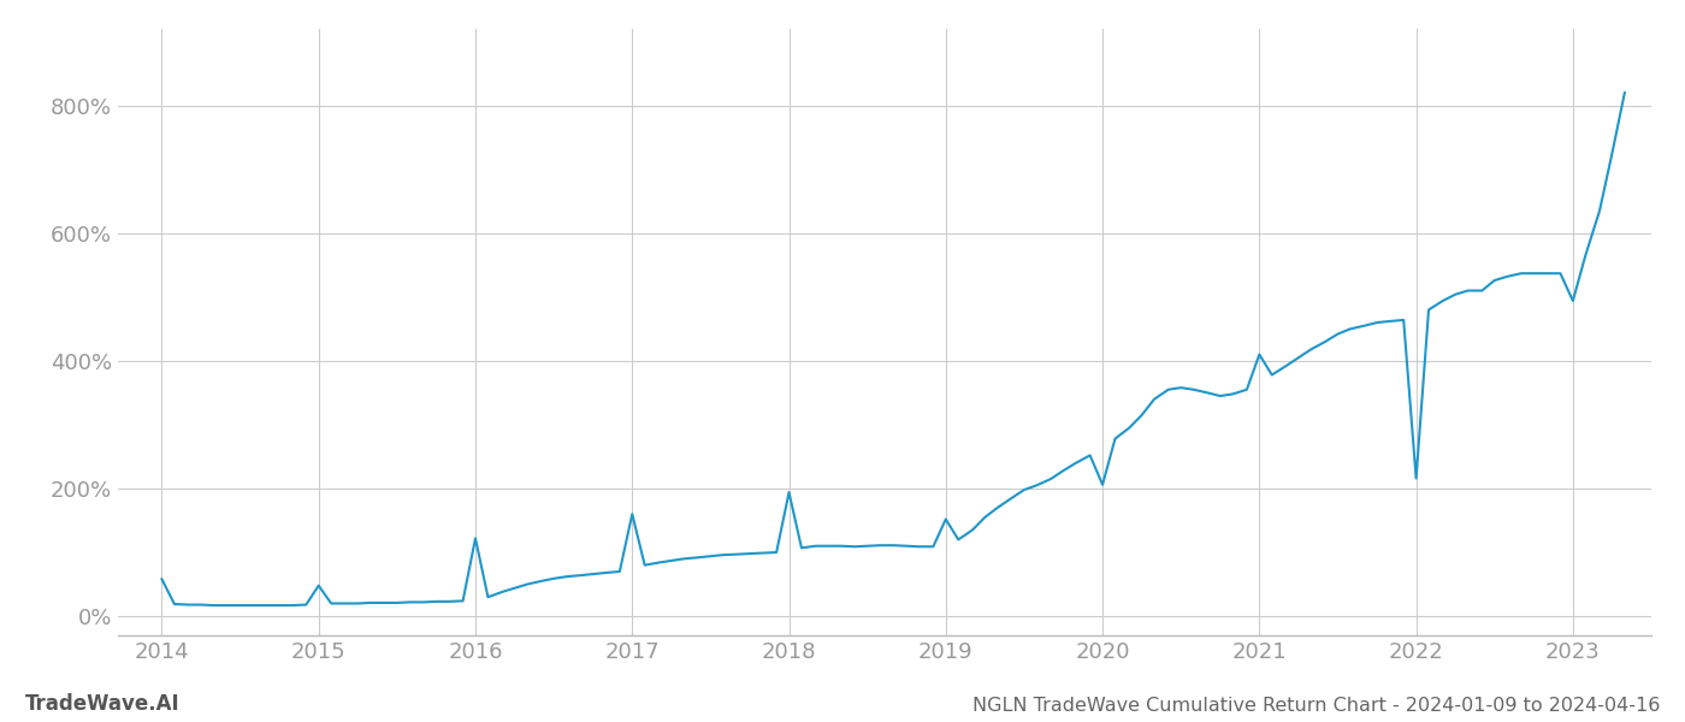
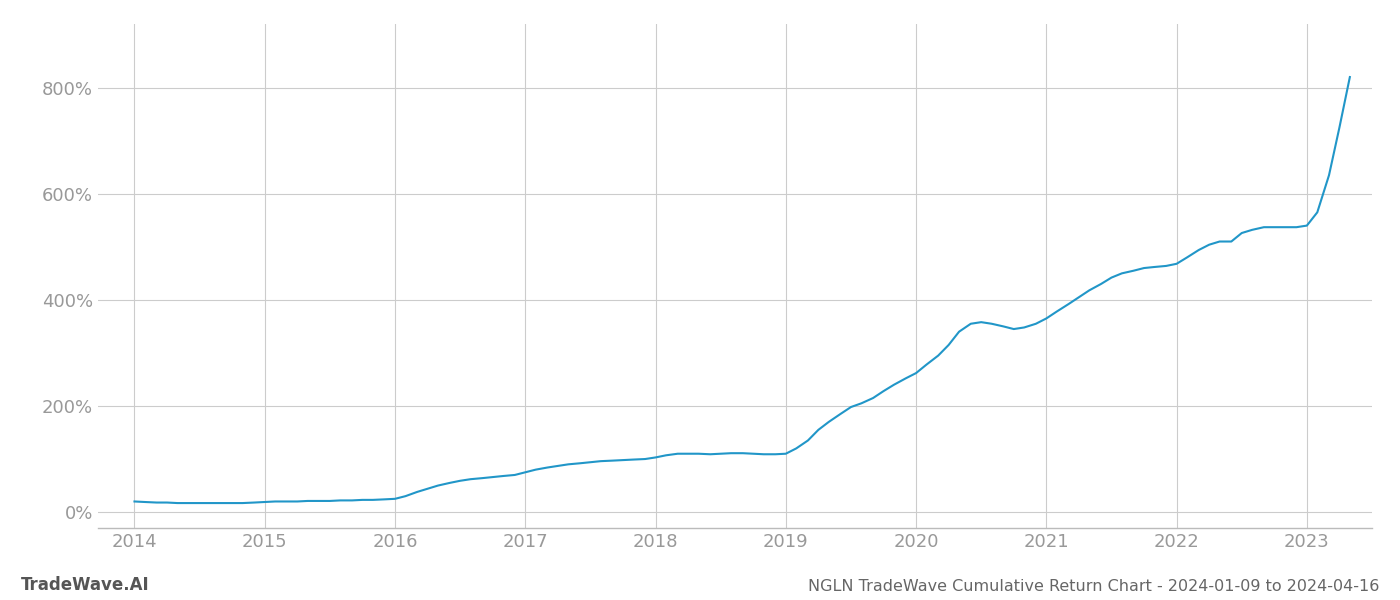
2014: 58% -> 20%
2015: 48% -> 19%
2016: 122% -> 25%
2017: 160% -> 75%
2018: 194% -> 103%
2019: 152% -> 110%
2020: 206% -> 262%
2021: 410% -> 365%
2022: 216% -> 468%
2023: 494% -> 540%
